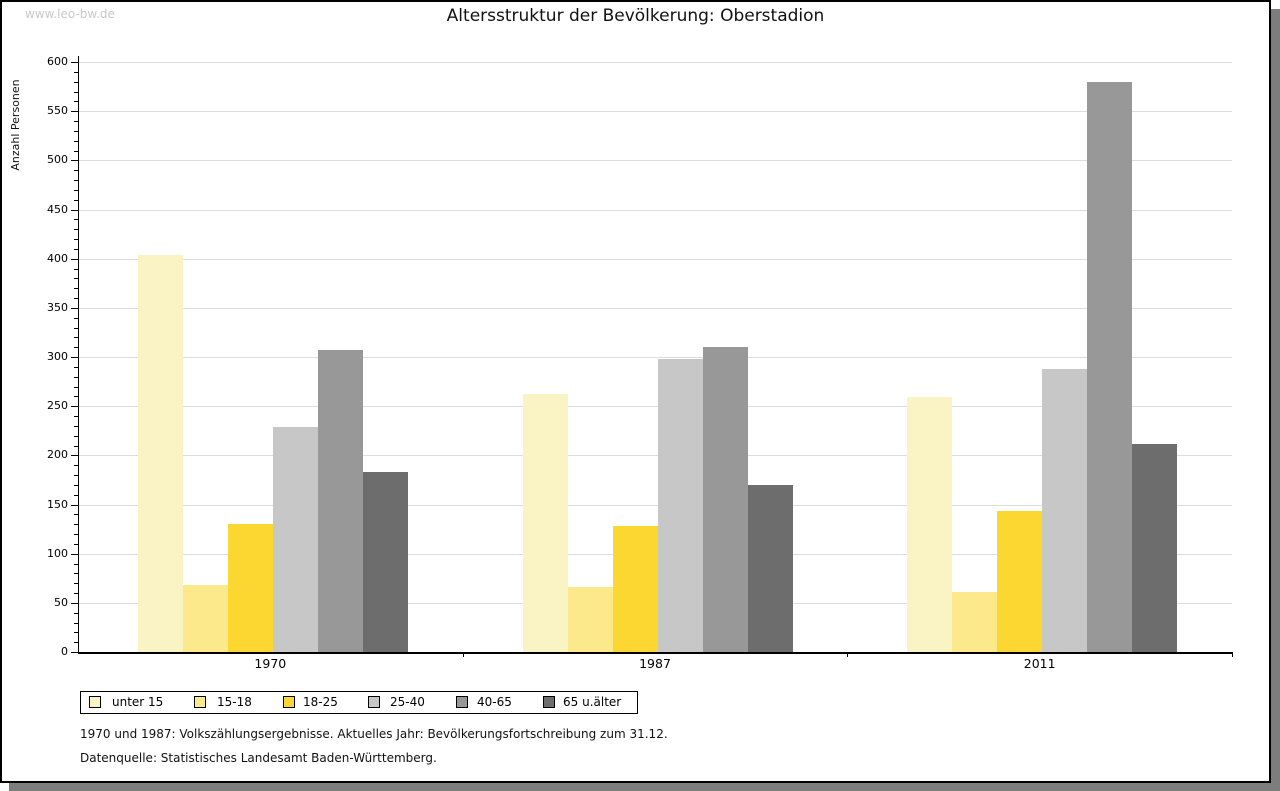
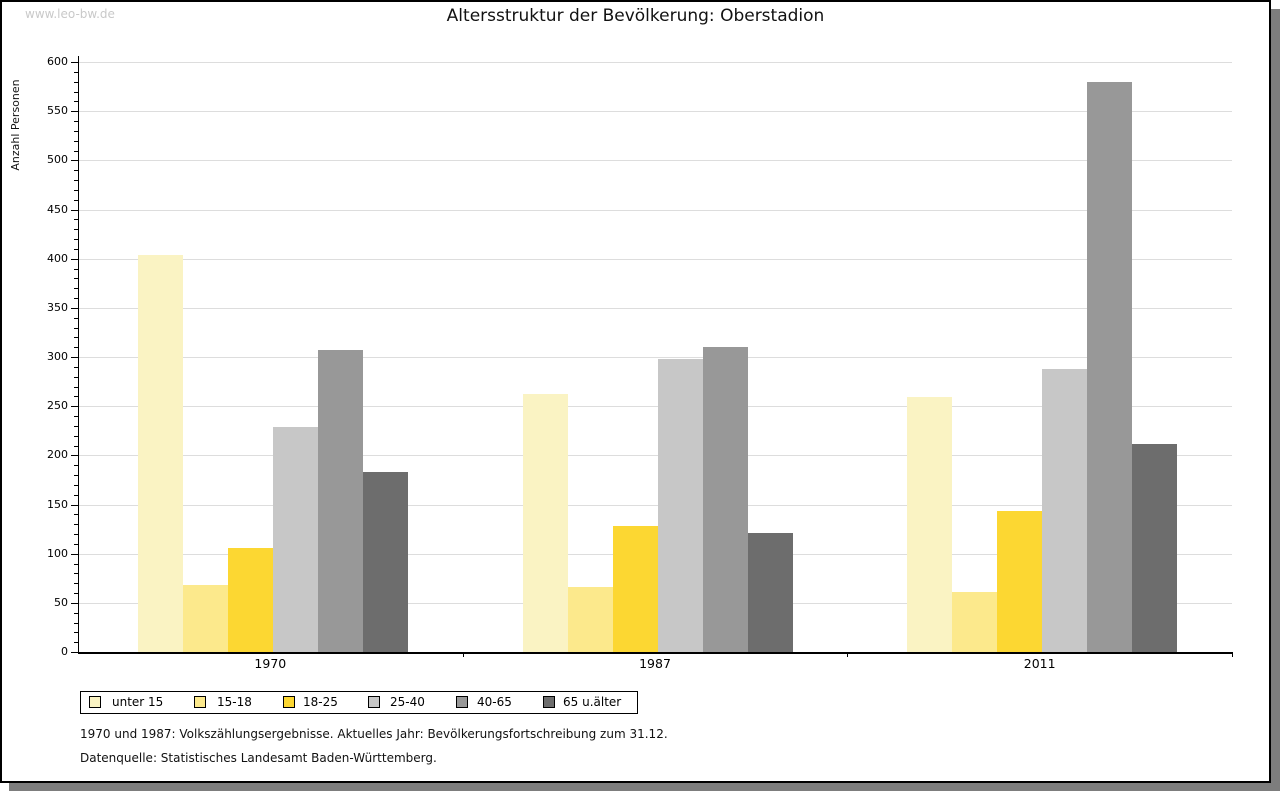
18-25/1970: 130 -> 110
65 u.älter/1987: 170 -> 120
